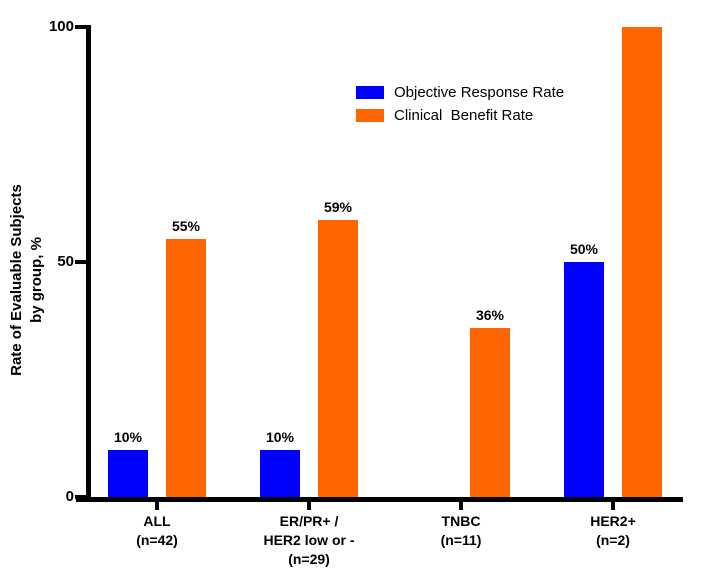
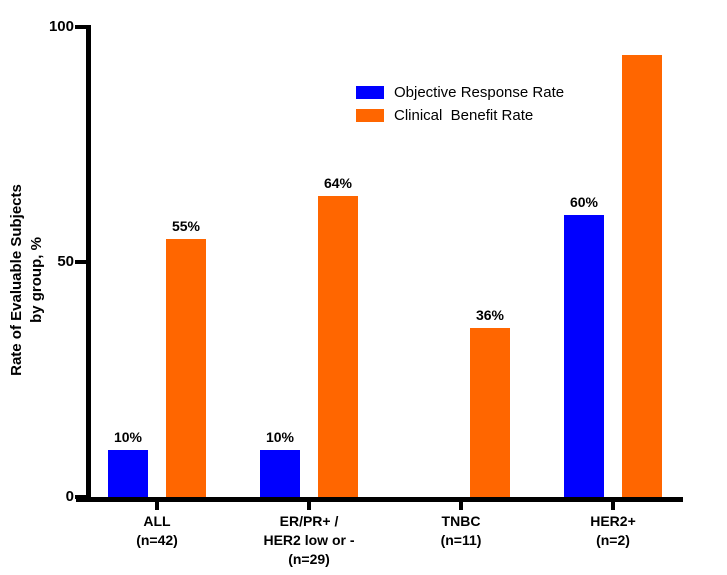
Clinical Benefit Rate/ER/PR+ / HER2 low or - (n=29): 59% -> 64%
Objective Response Rate/HER2+ (n=2): 50% -> 60%
Clinical Benefit Rate/HER2+ (n=2): 100 -> 94
